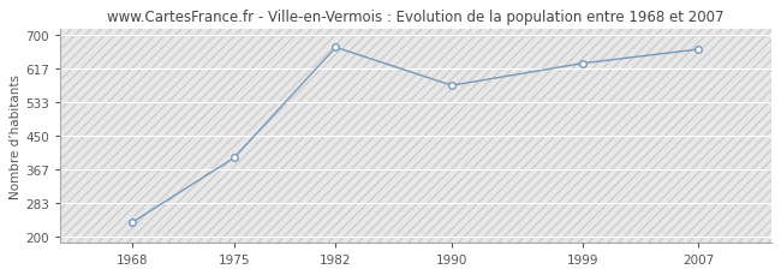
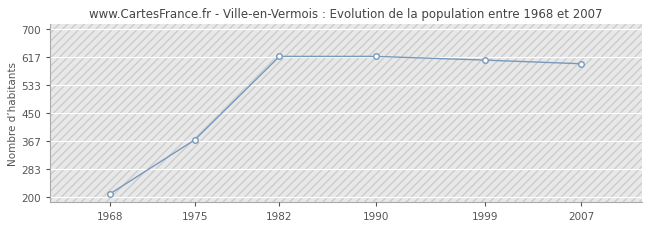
1968: 235 -> 209
1975: 395 -> 370
1982: 670 -> 619
1990: 575 -> 619
1999: 630 -> 608
2007: 665 -> 597
